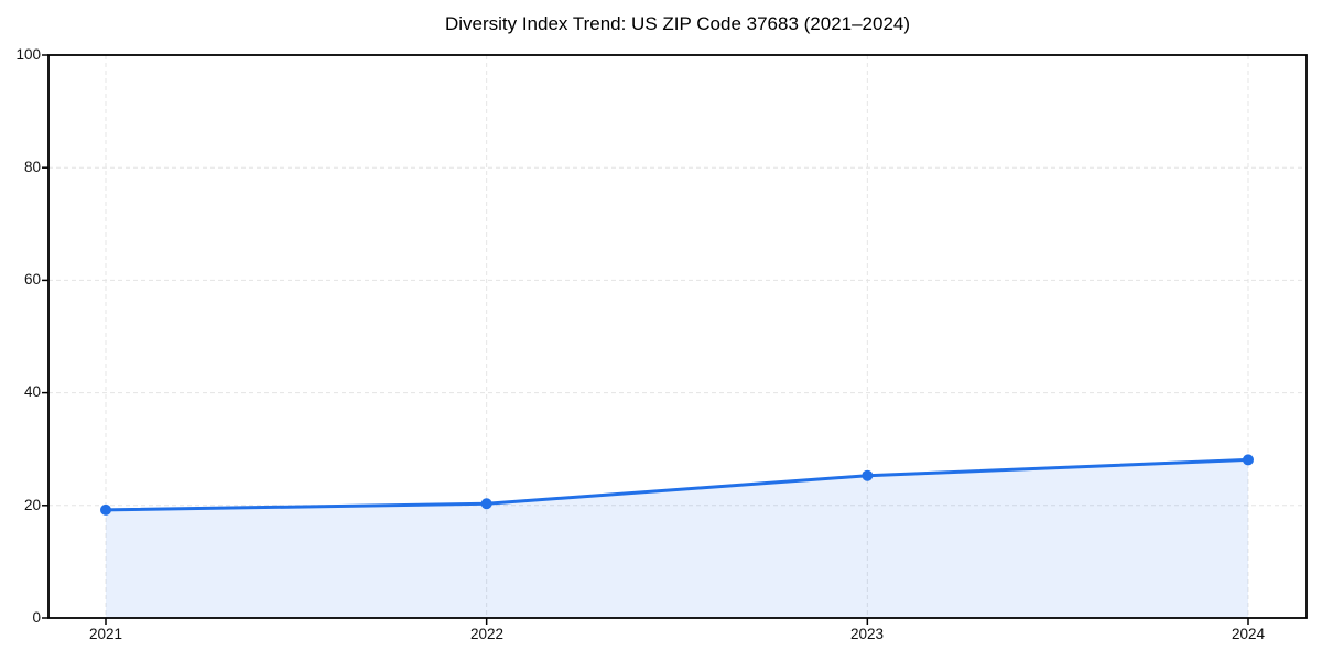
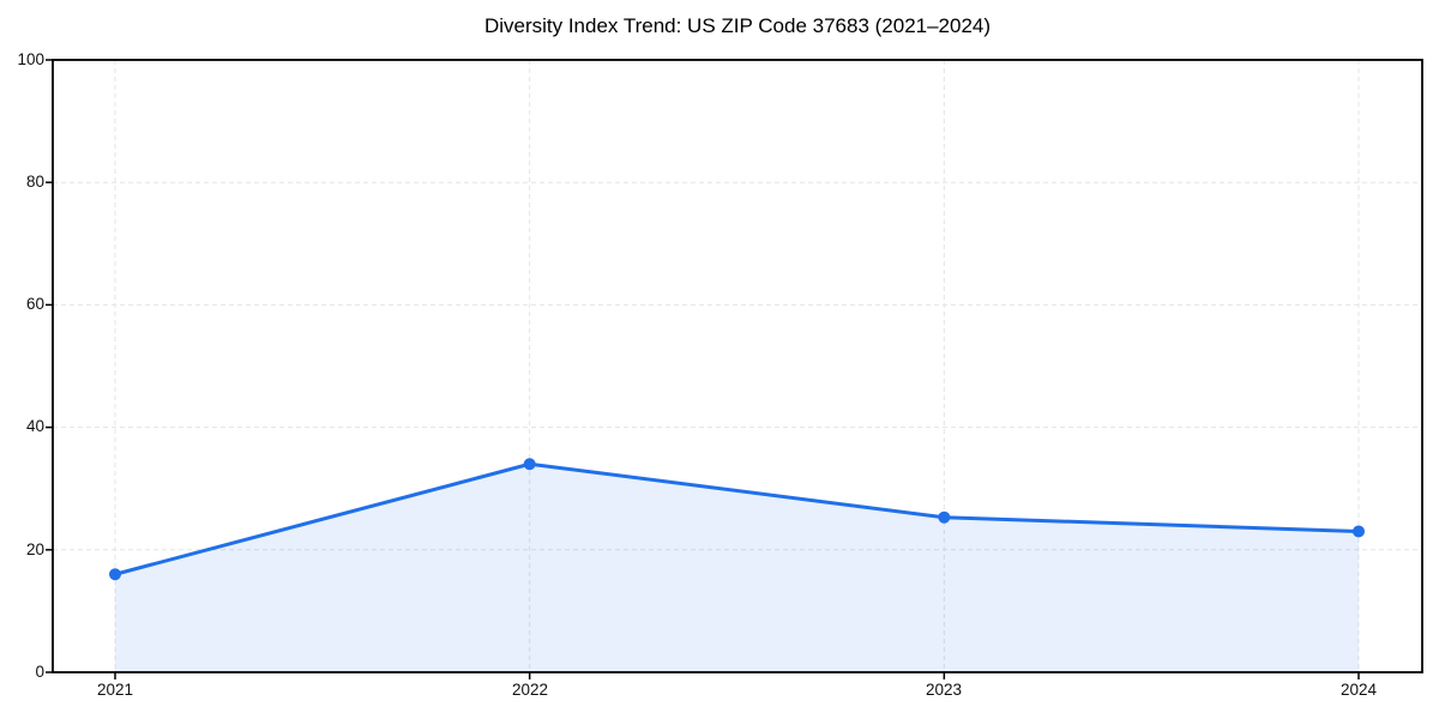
2021: 19 -> 16
2022: 20 -> 34
2024: 28 -> 23
